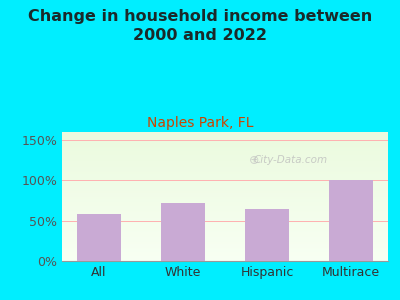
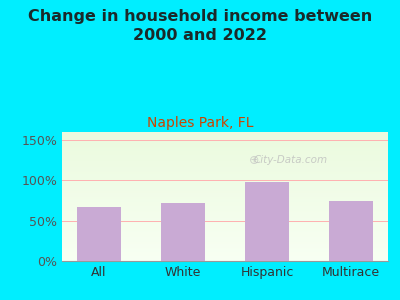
All: 58% -> 67%
Hispanic: 64% -> 98%
Multirace: 100% -> 75%
